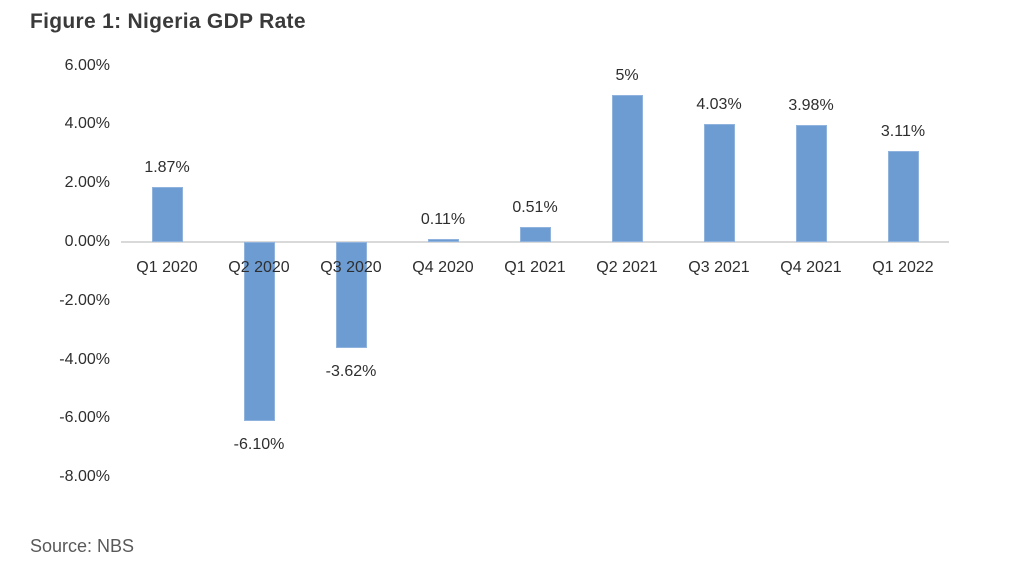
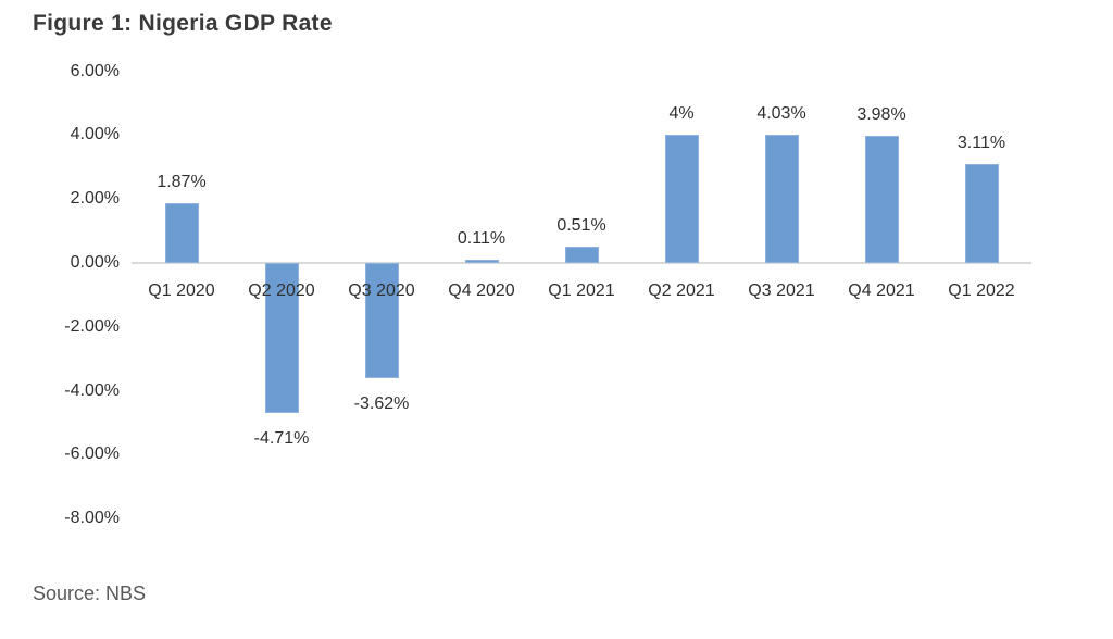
Q2 2020: -6.10% -> -4.71%
Q2 2021: 5% -> 4%
